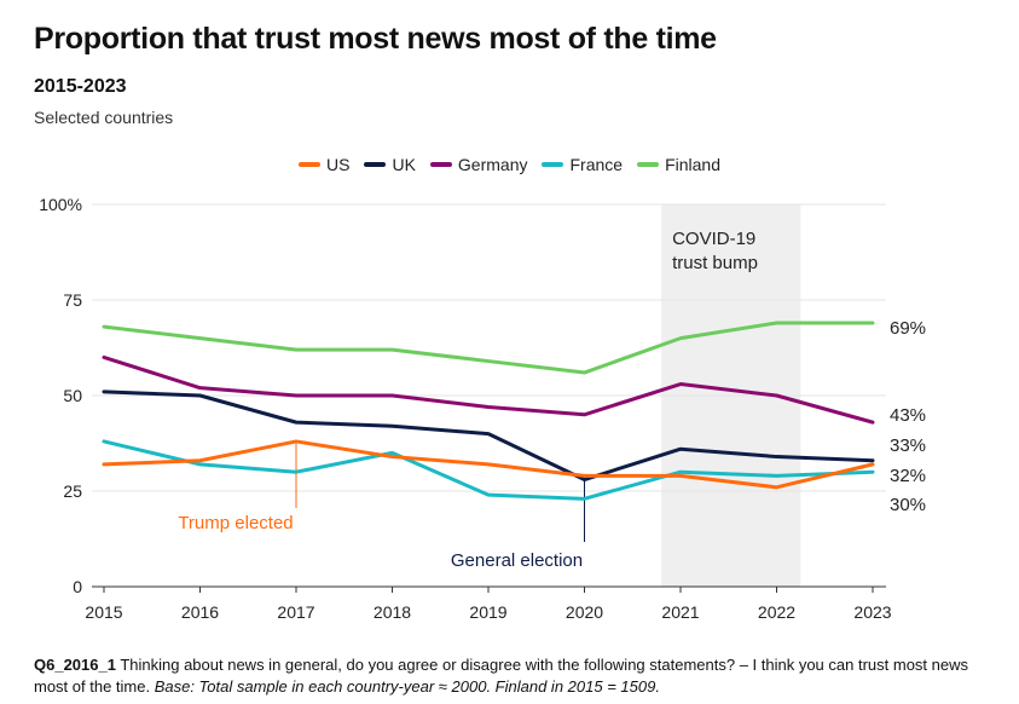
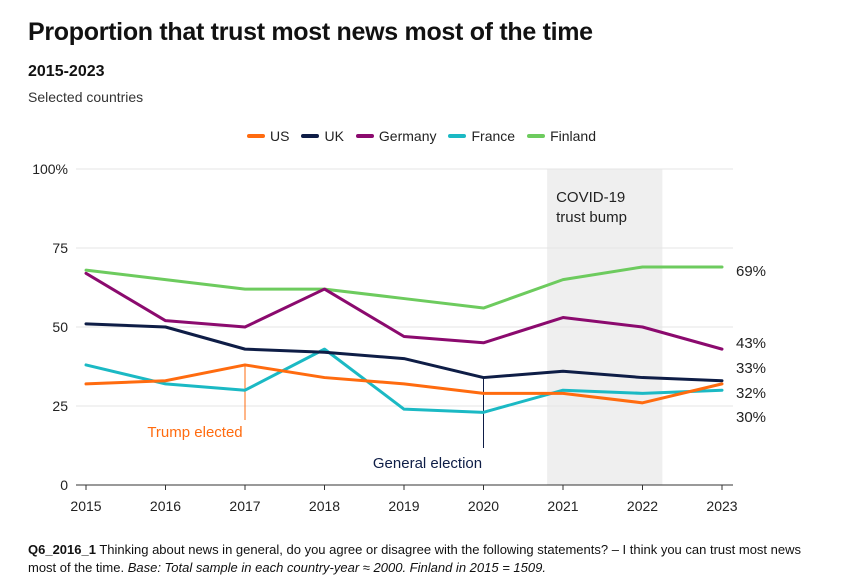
Germany/2015: 60% -> 67%
Germany/2018: 50% -> 62%
France/2018: 35% -> 43%
UK/2020: 28% -> 34%
